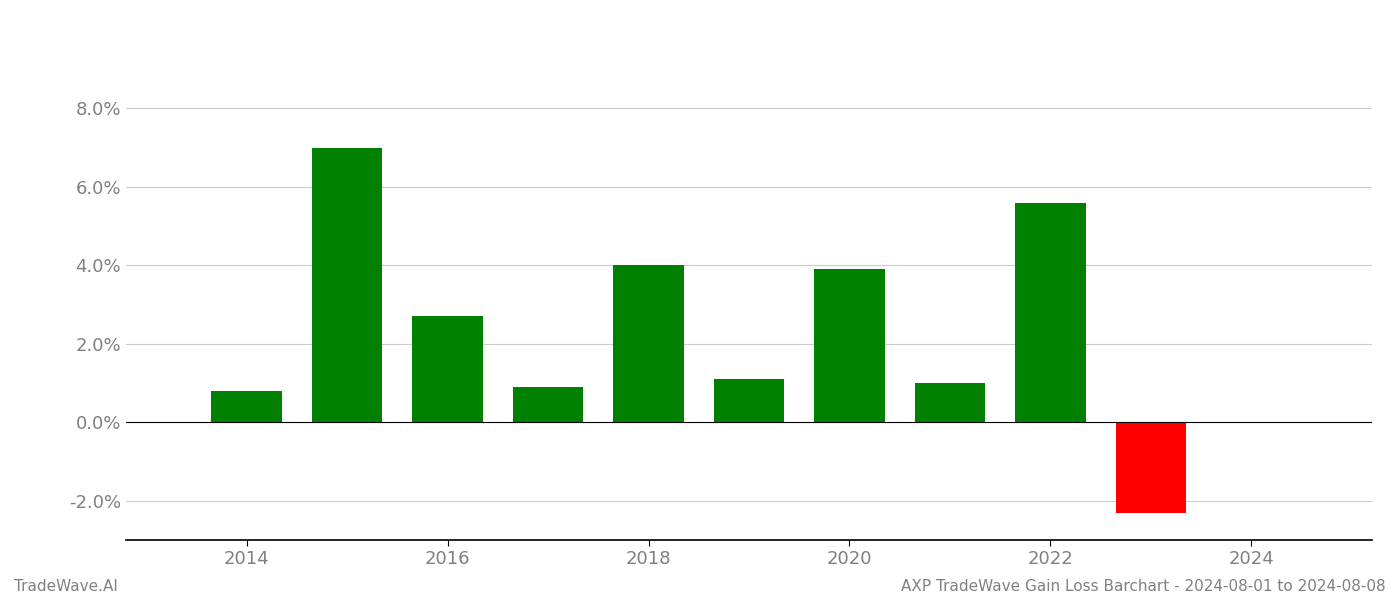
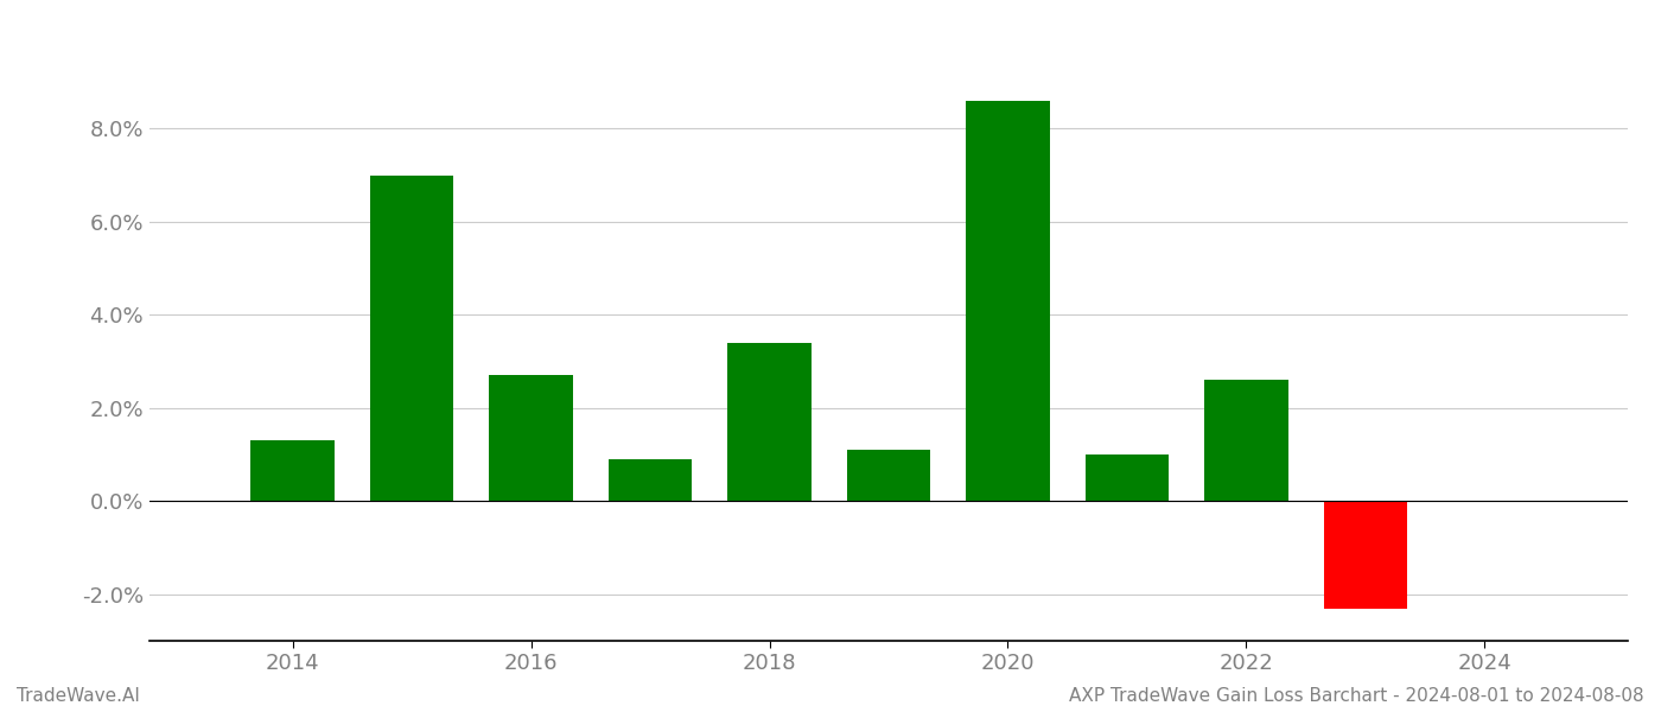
2014: 0.8% -> 1.3%
2018: 4.0% -> 3.4%
2020: 3.9% -> 8.6%
2022: 5.6% -> 2.6%
